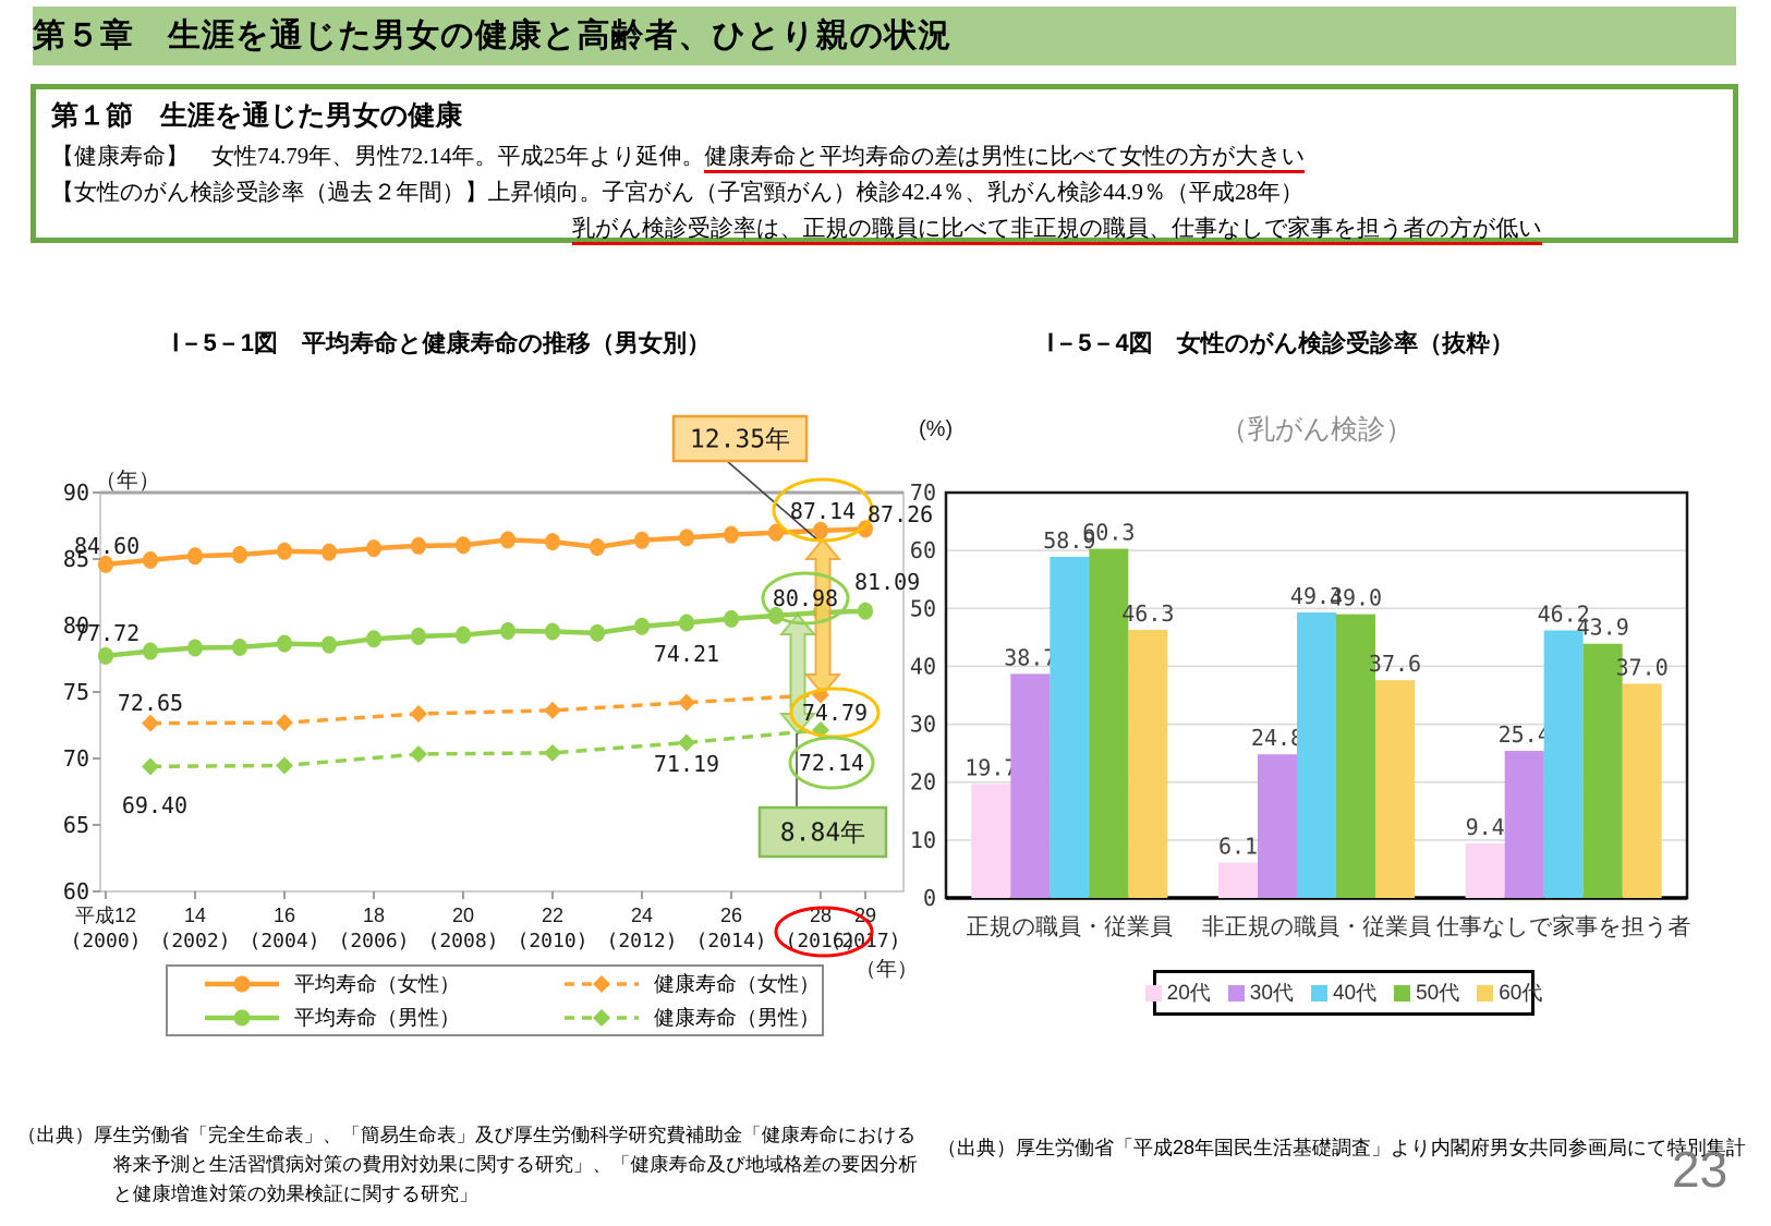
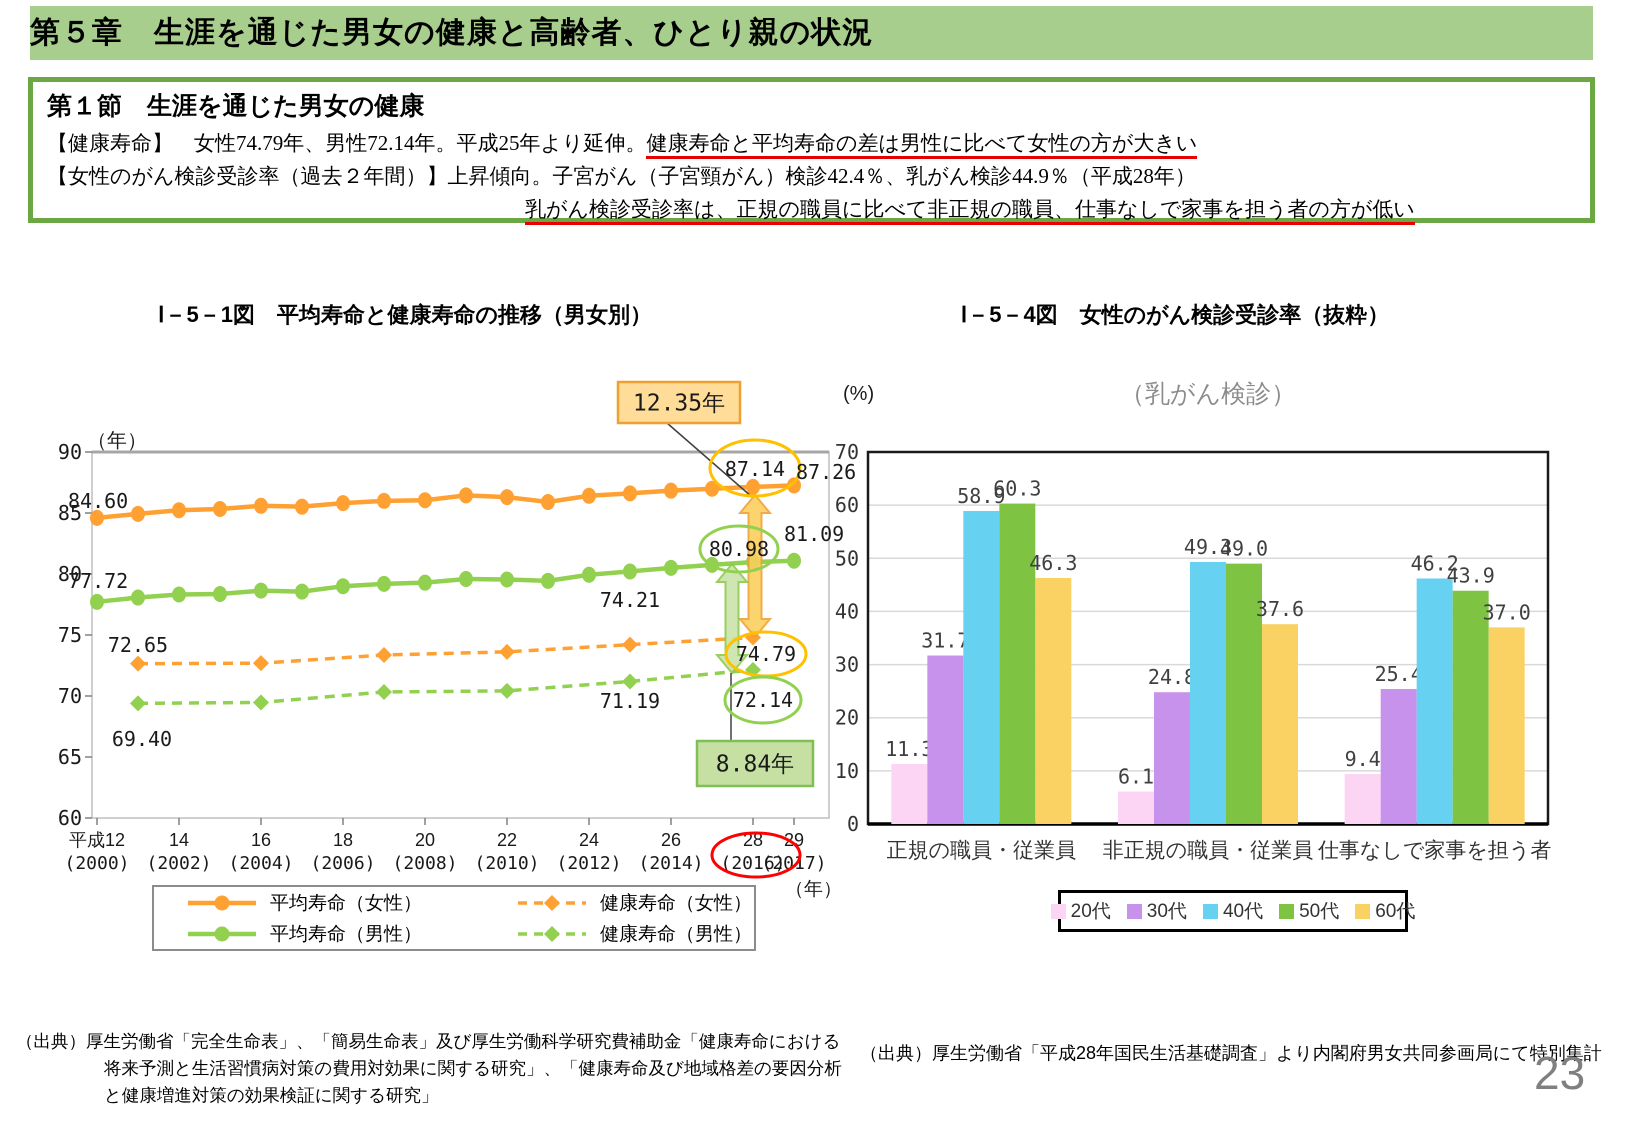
Ⅰ－5－4図 女性のがん検診受診率（抜粋）/20代/正規の職員・従業員: 19.7 -> 11.3
Ⅰ－5－4図 女性のがん検診受診率（抜粋）/30代/正規の職員・従業員: 38.7 -> 31.7
